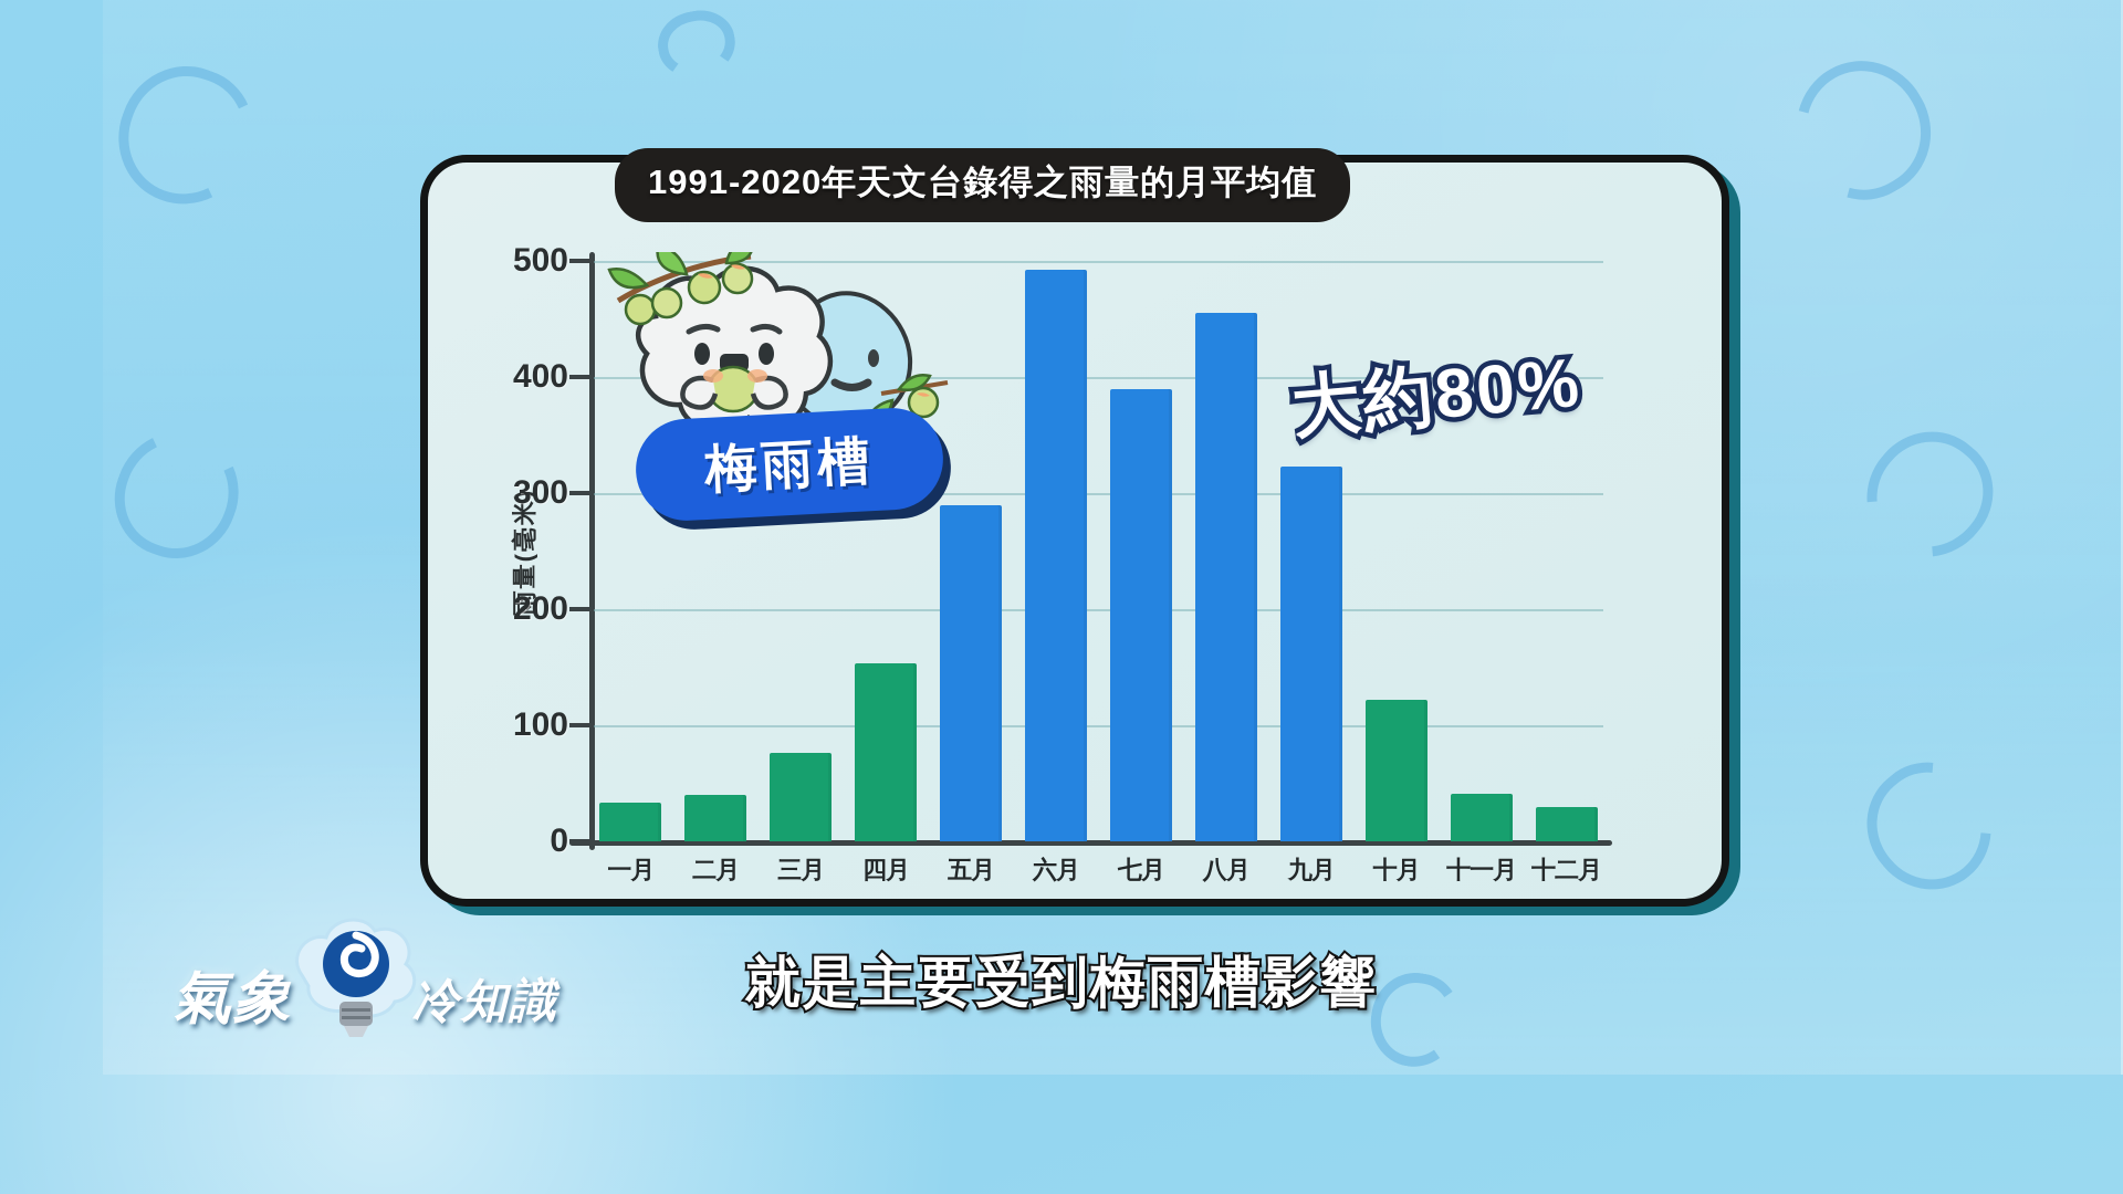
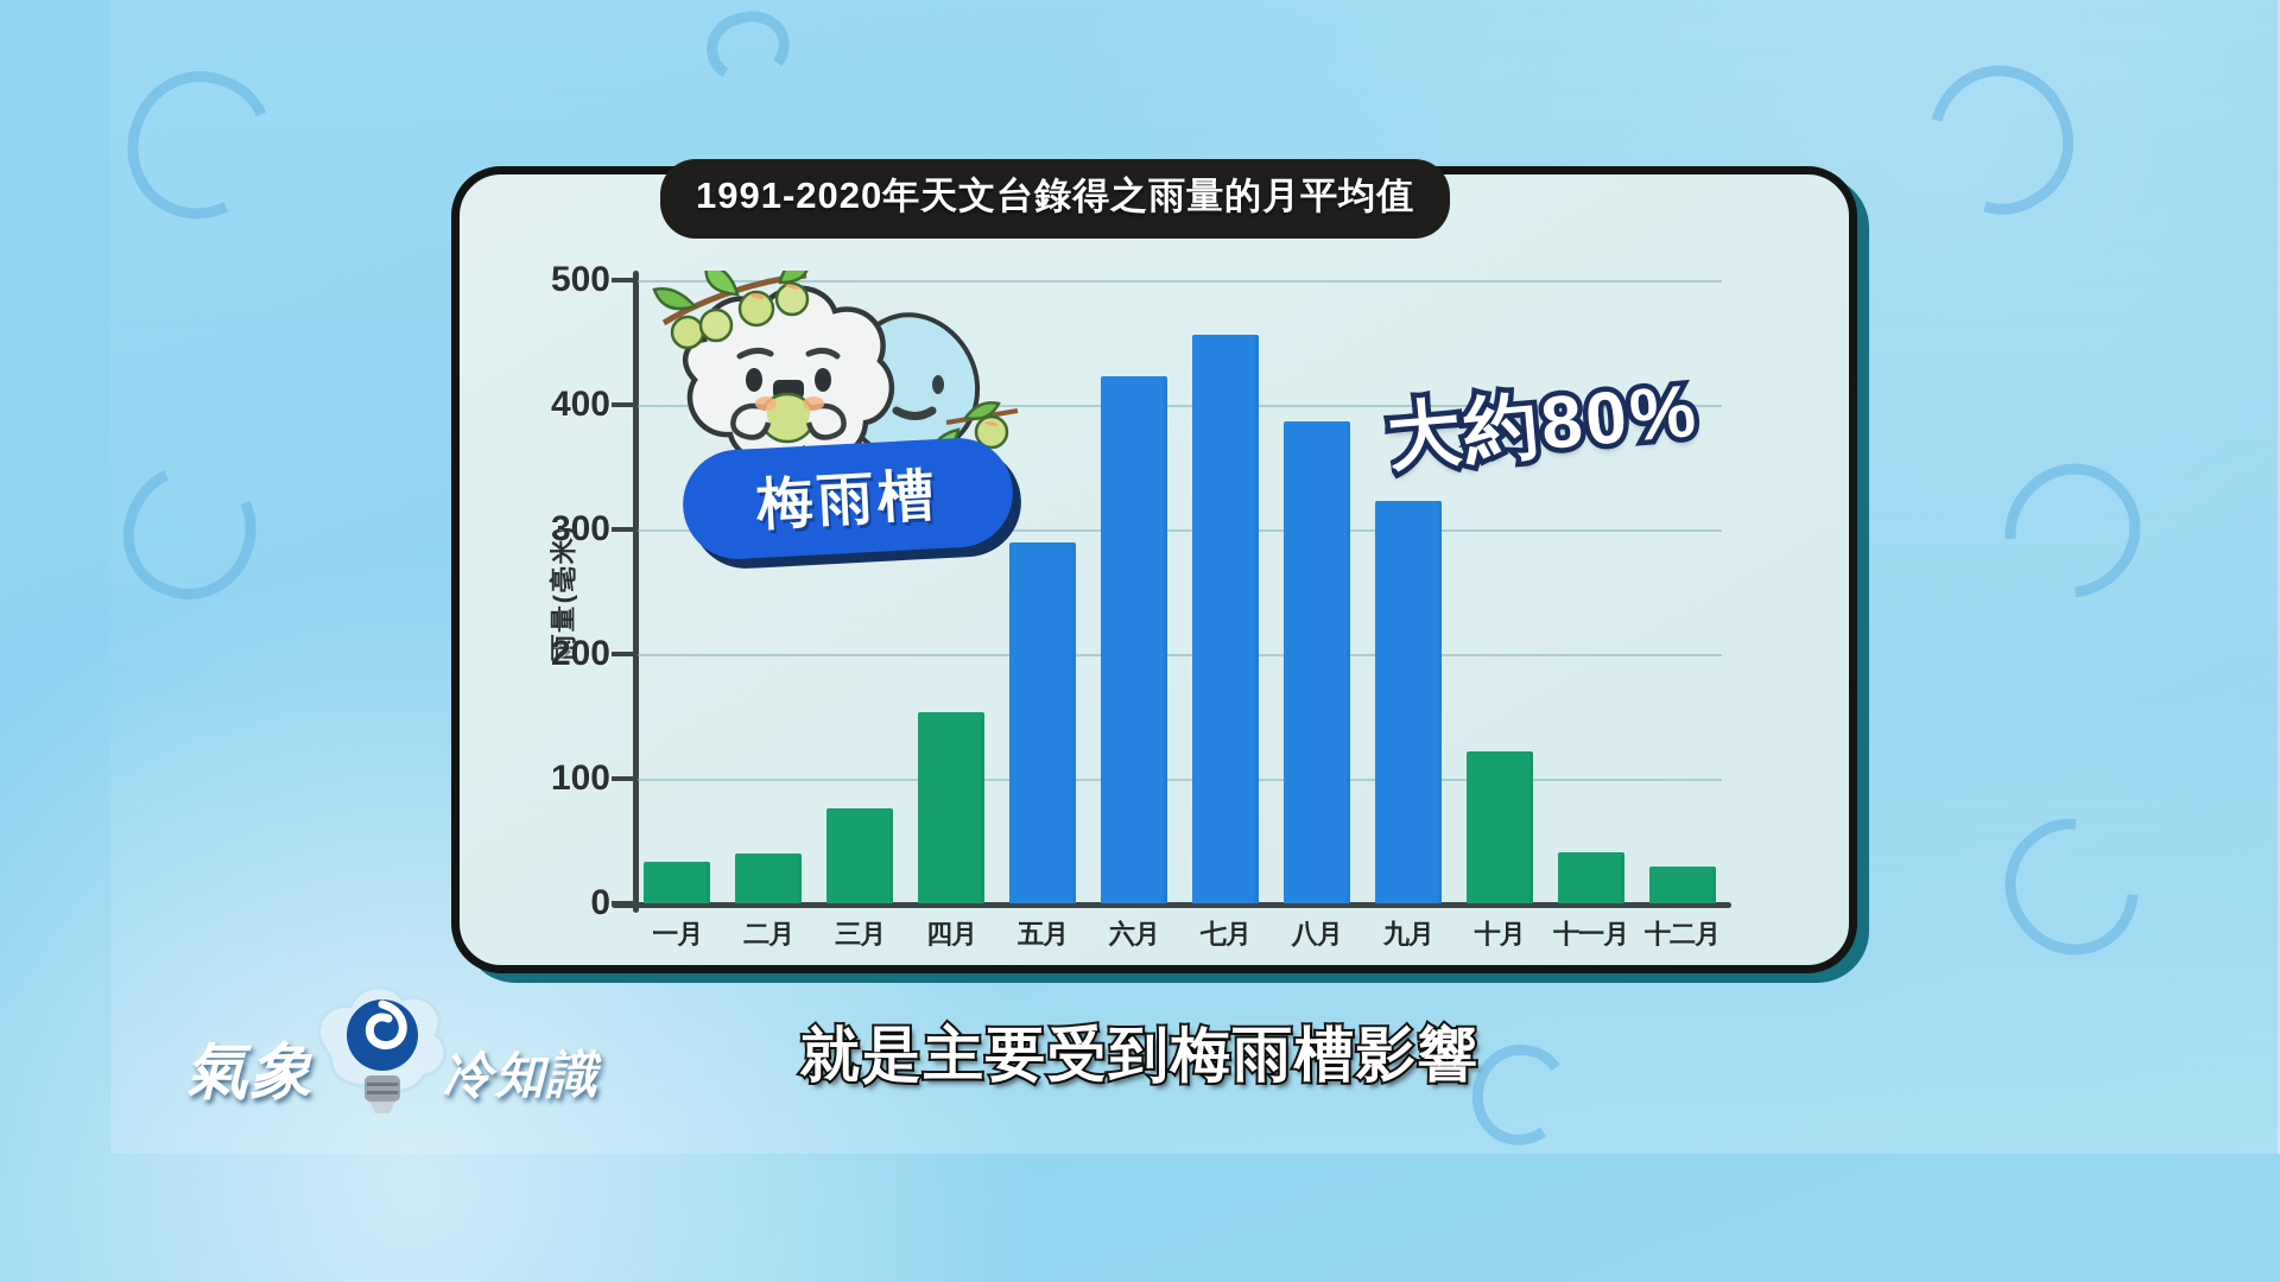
六月: 492 -> 423
七月: 390 -> 456
八月: 455 -> 387
